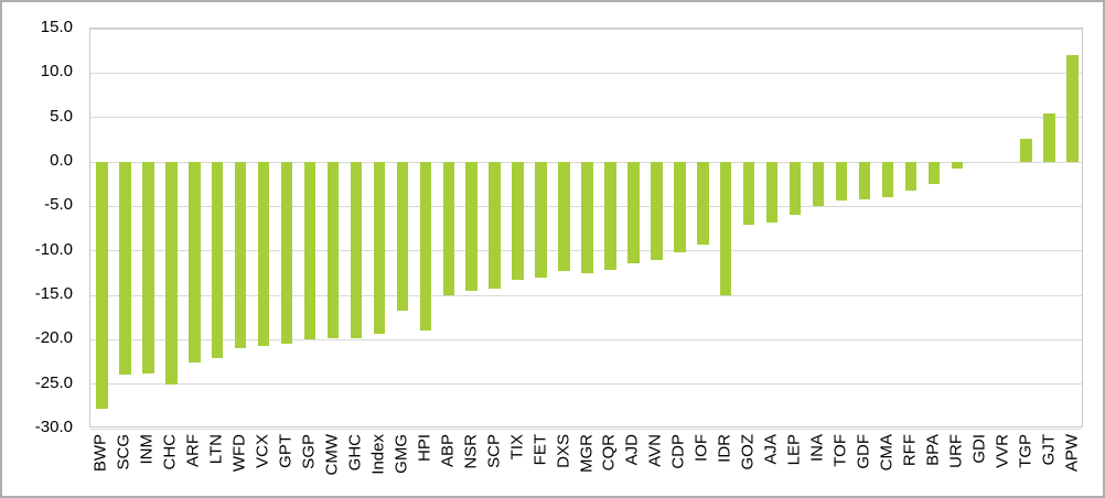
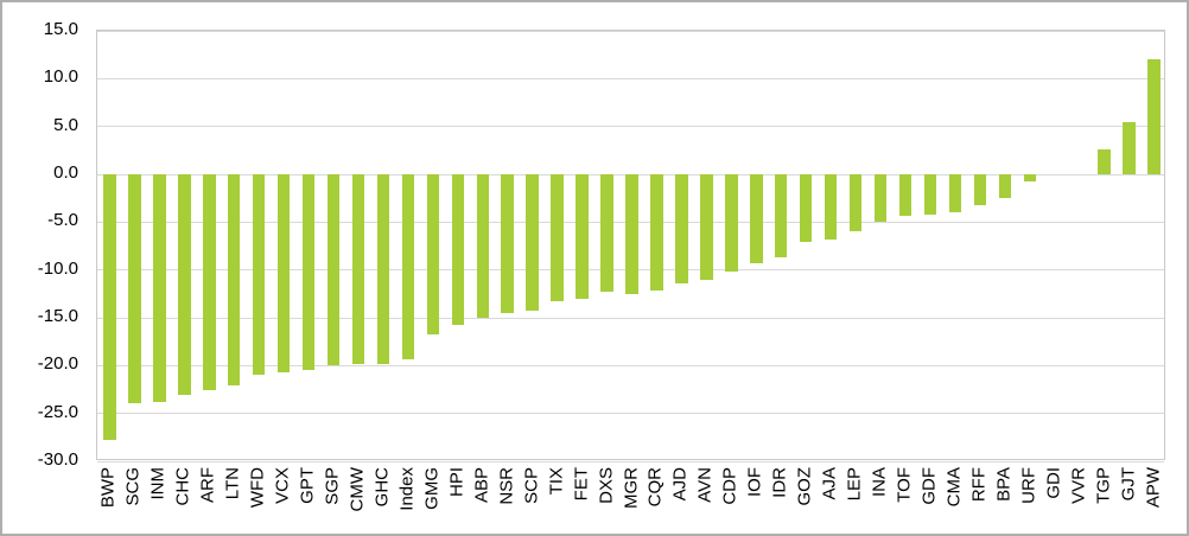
CHC: -25 -> -23
HPI: -19 -> -16
IDR: -15 -> -9
